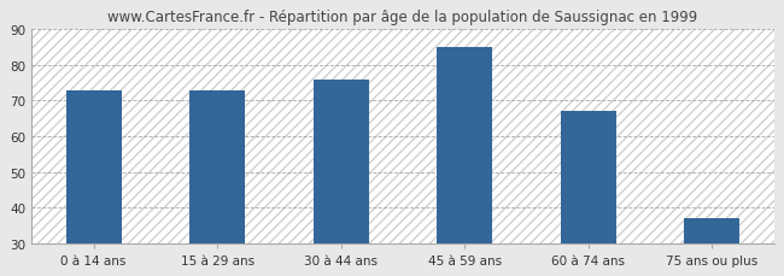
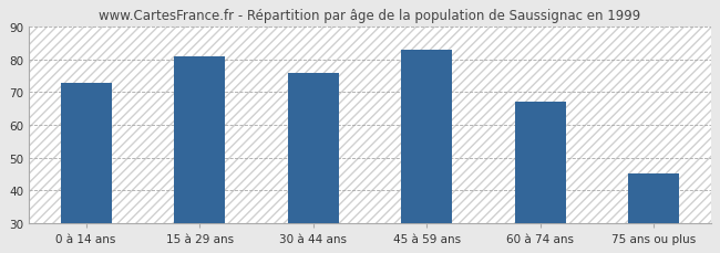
15 à 29 ans: 73 -> 81
45 à 59 ans: 85 -> 83
75 ans ou plus: 37 -> 45
